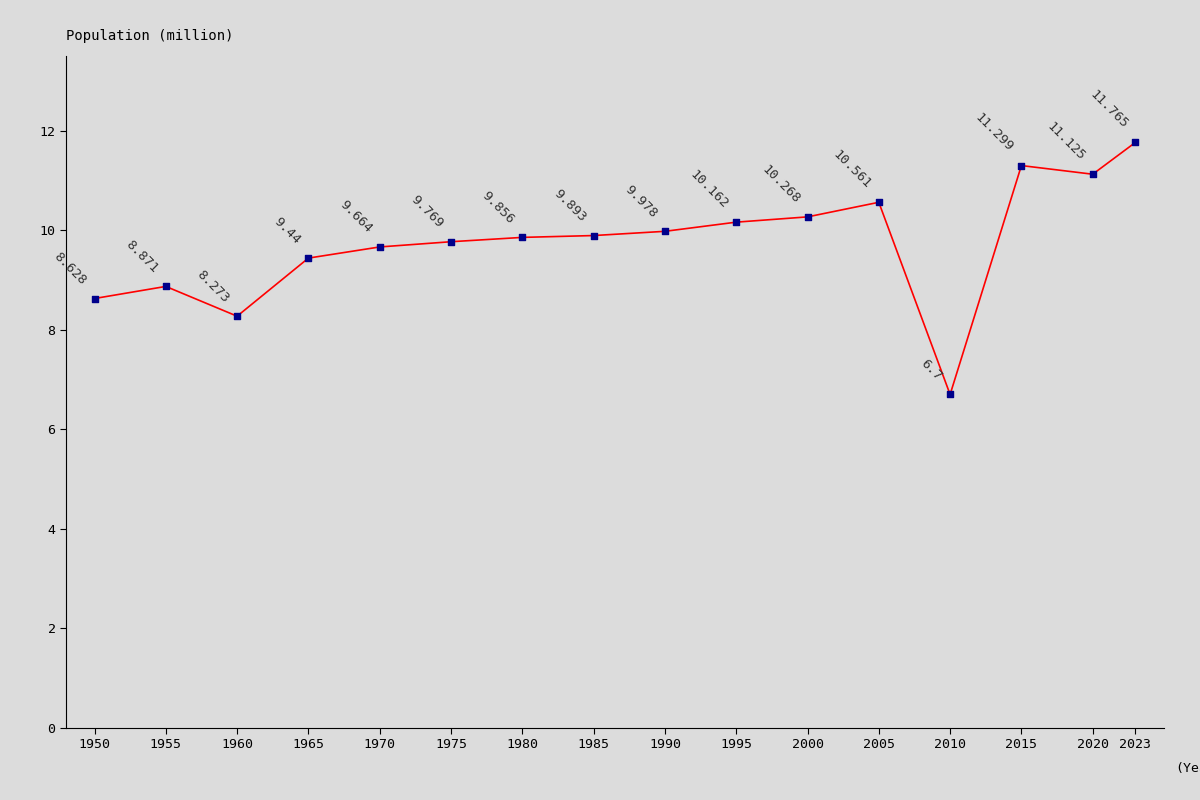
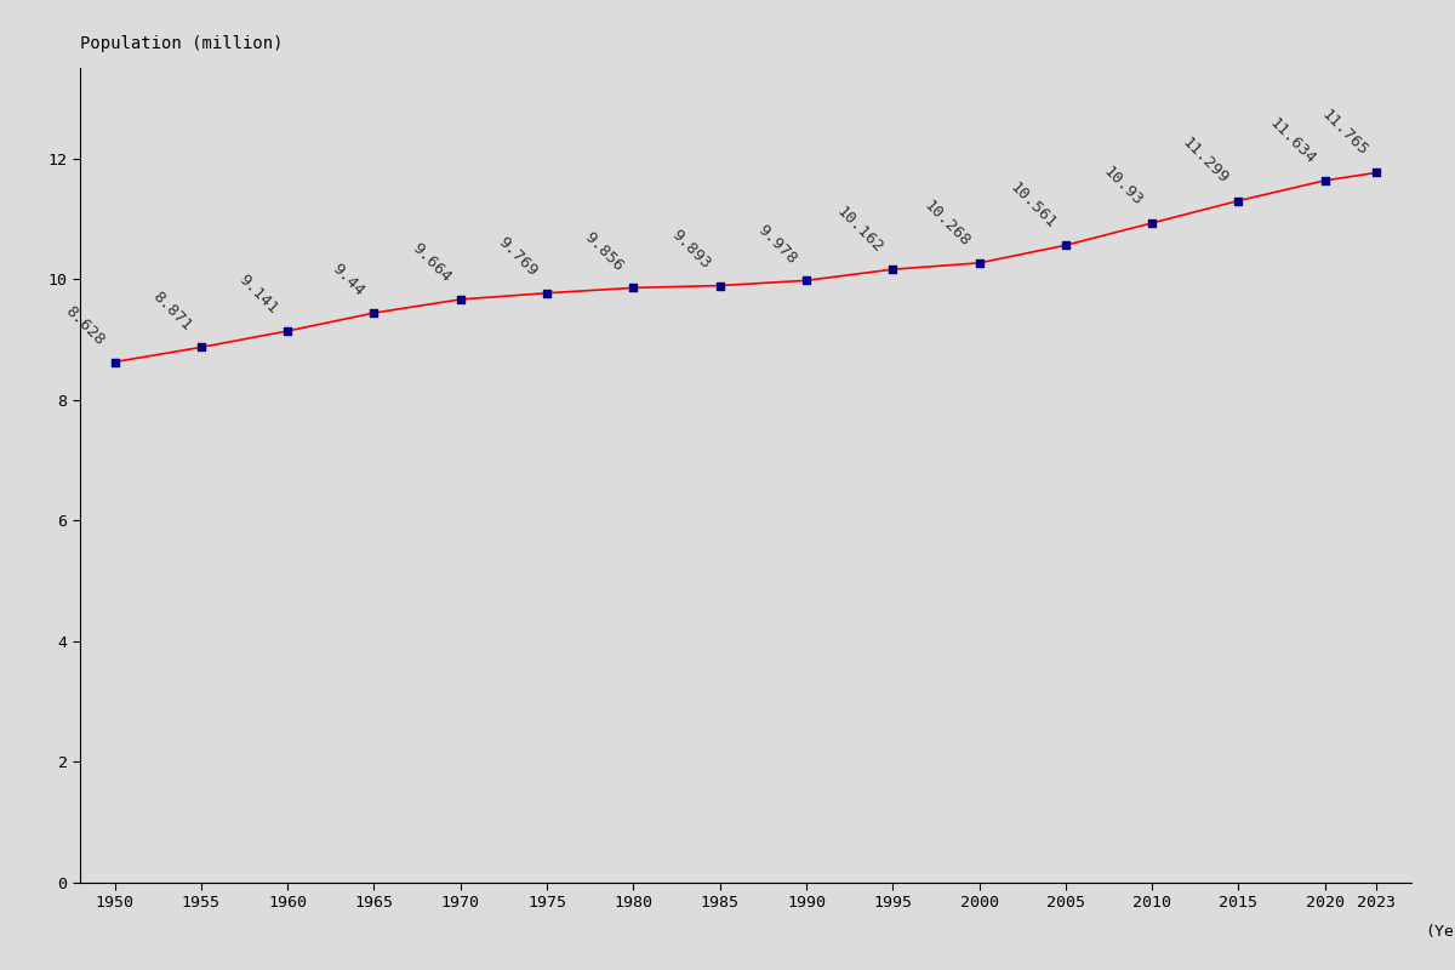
1960: 8.273 -> 9.141
2010: 6.7 -> 10.93
2020: 11.125 -> 11.634
